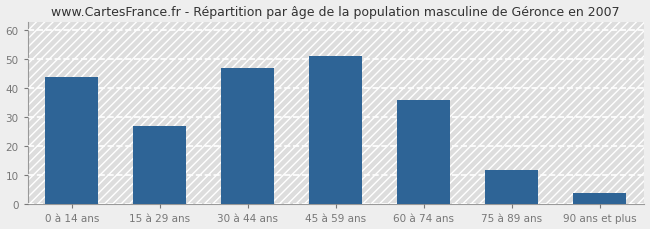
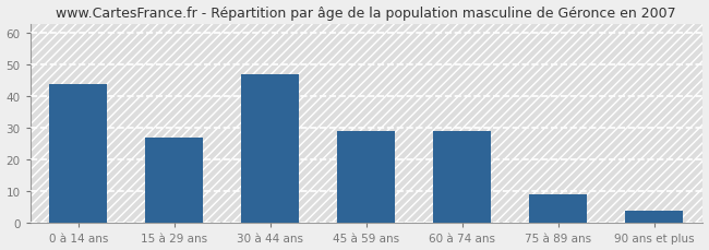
45 à 59 ans: 51 -> 29
60 à 74 ans: 36 -> 29
75 à 89 ans: 12 -> 9
